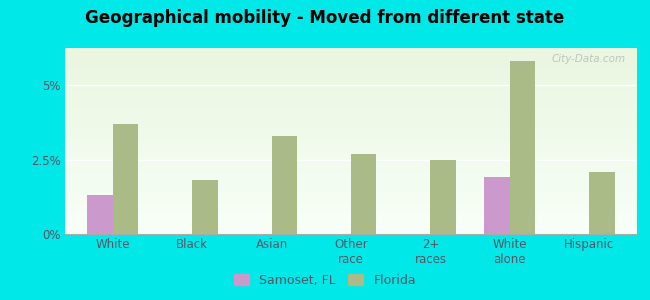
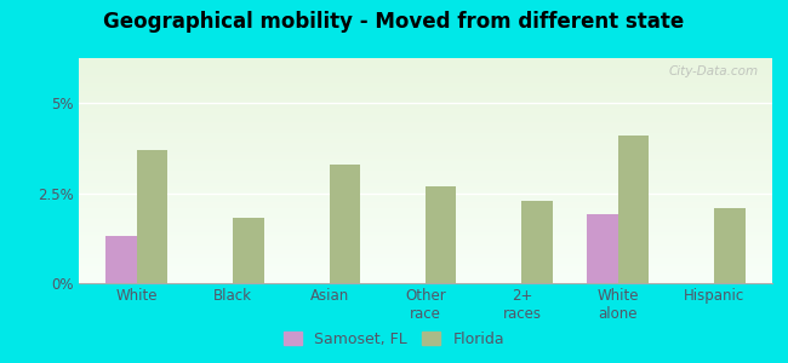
Florida/2+ races: 2.5% -> 2.3%
Florida/White alone: 5.8% -> 4.1%
